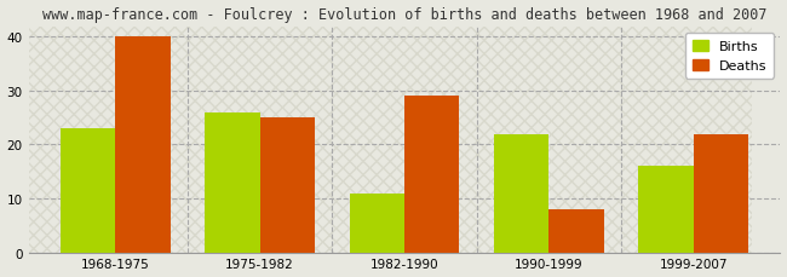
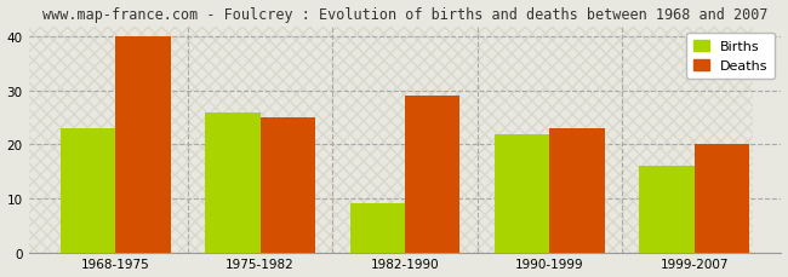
Births/1982-1990: 11 -> 9
Deaths/1990-1999: 8 -> 23
Deaths/1999-2007: 22 -> 20
